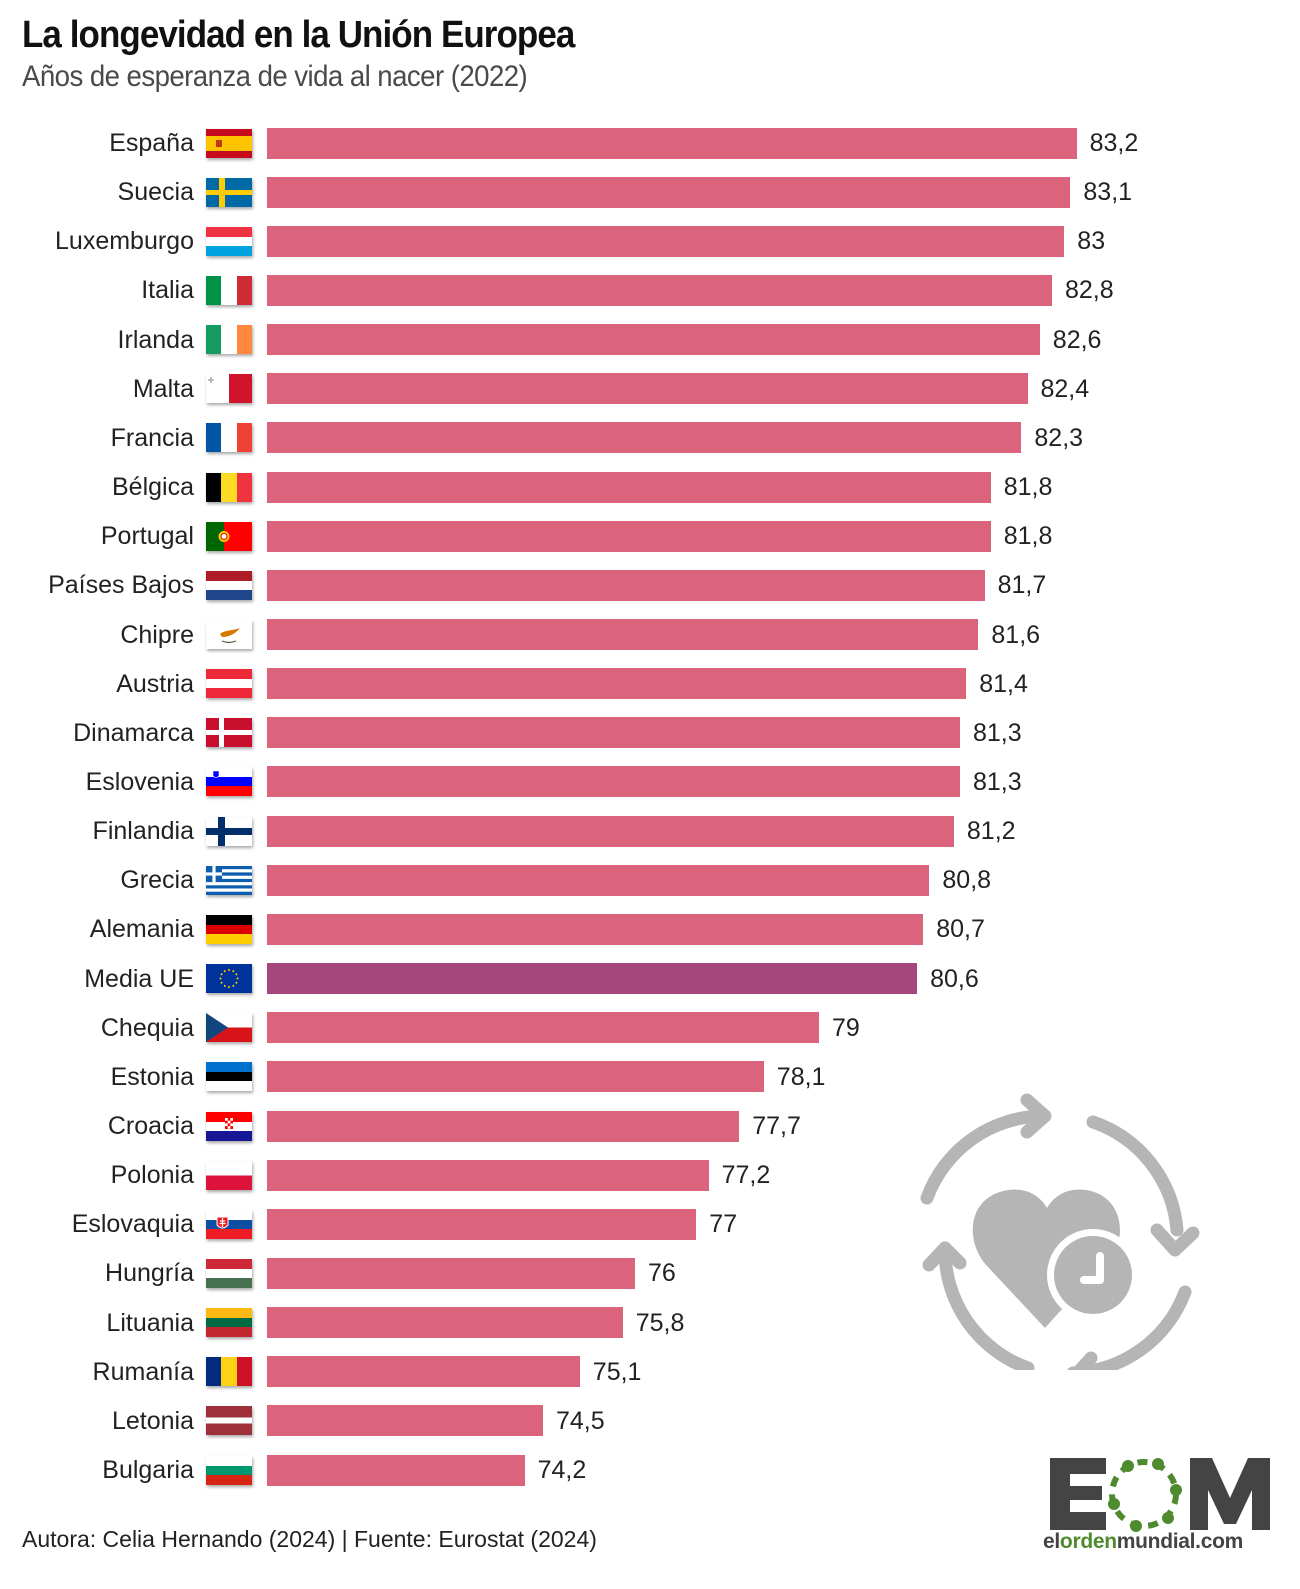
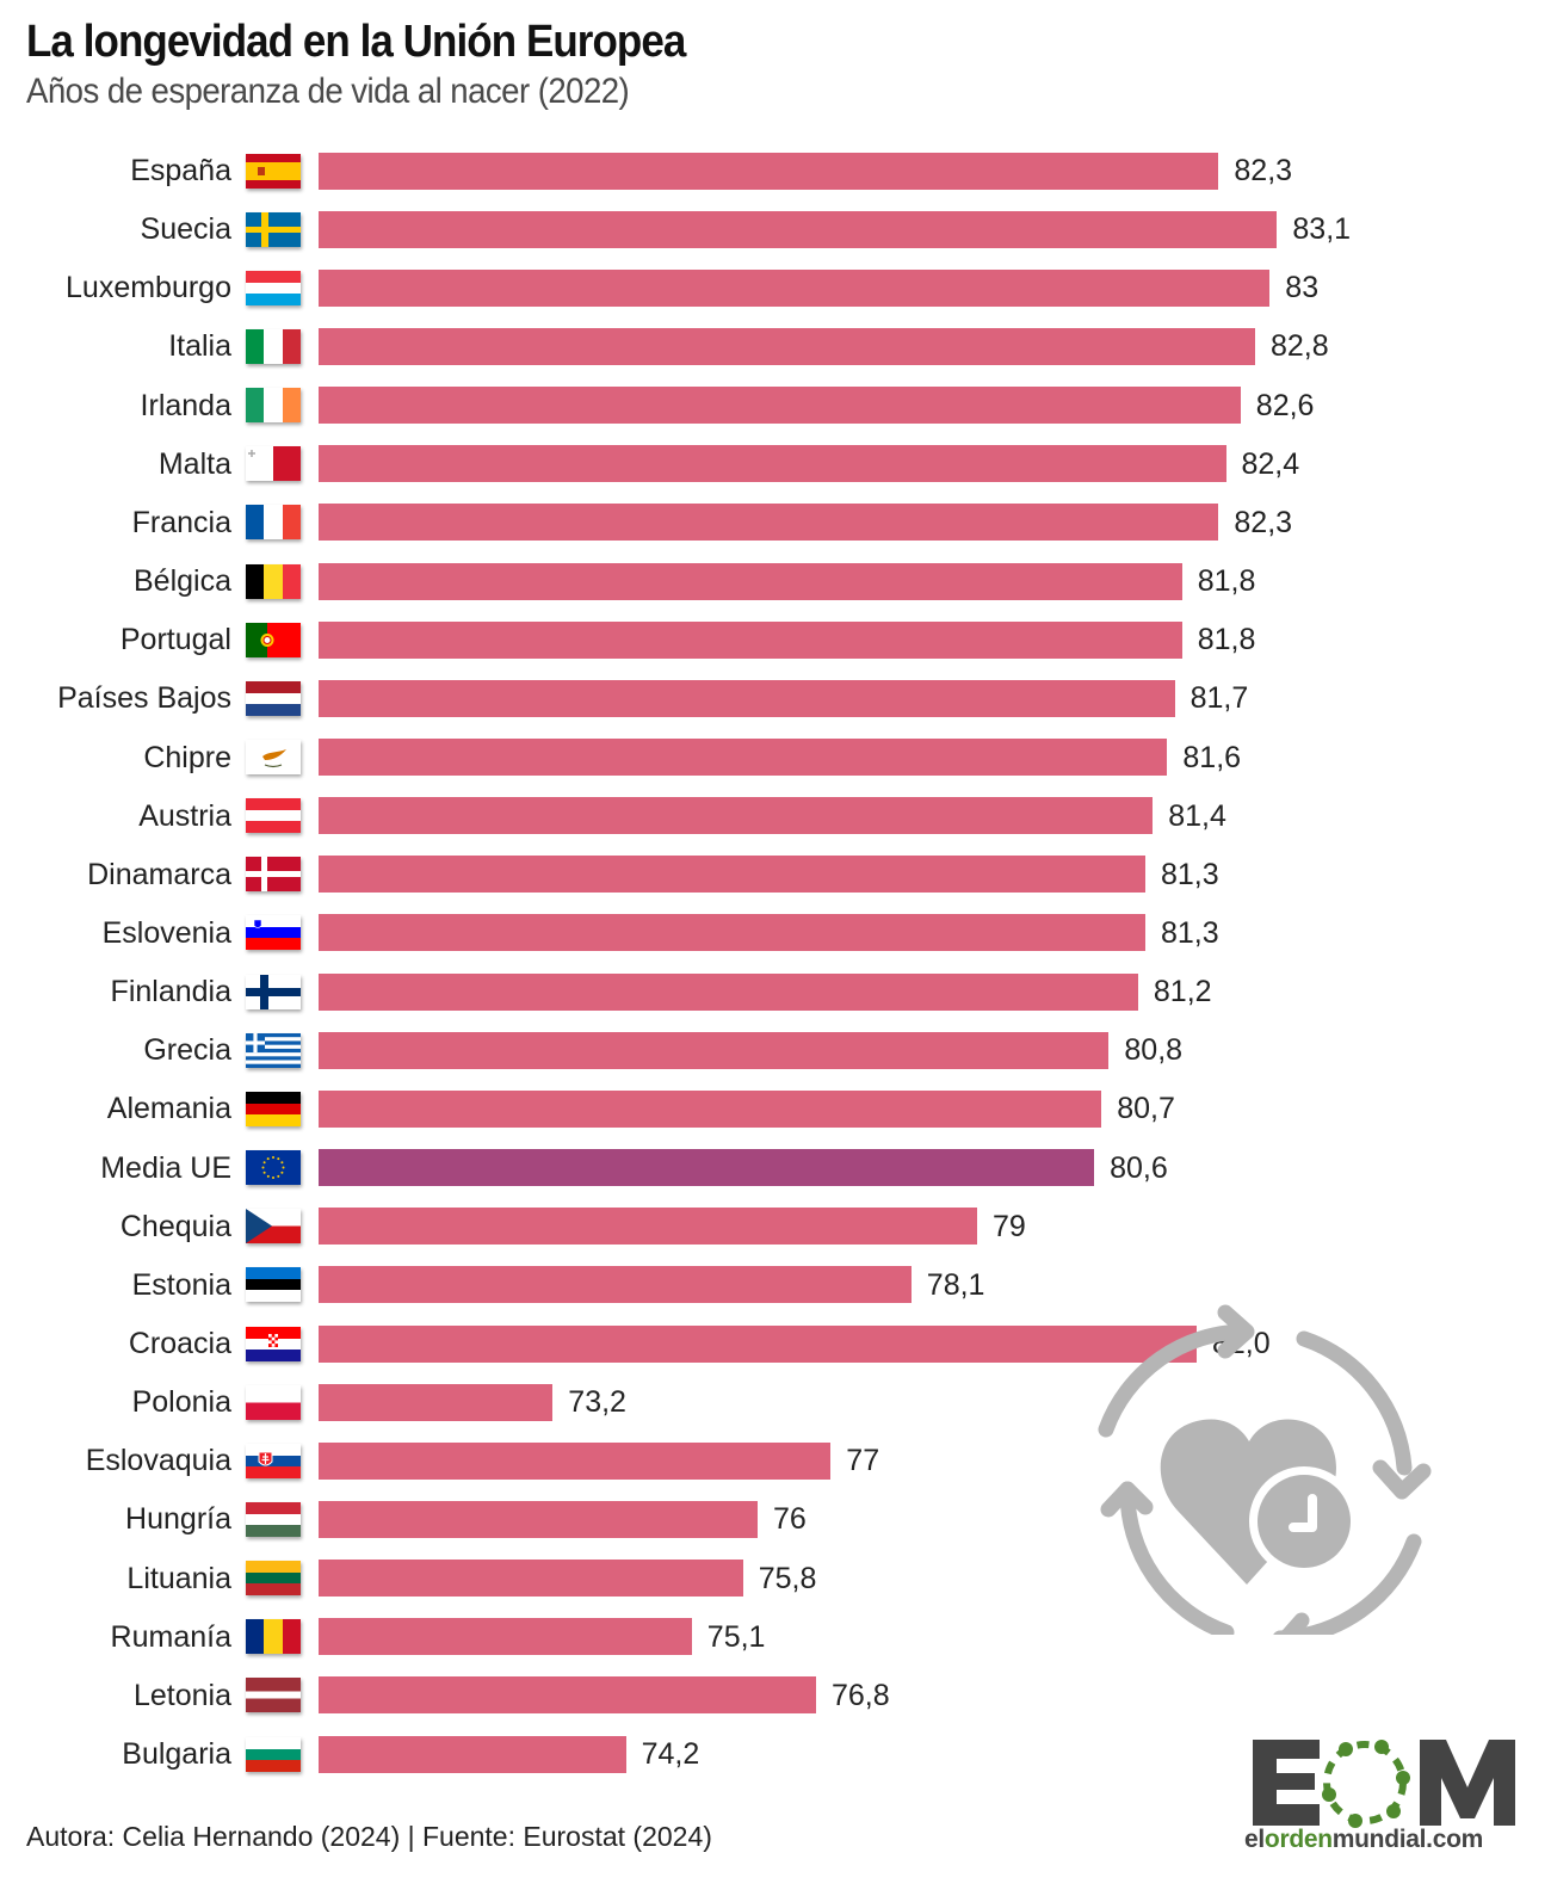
España: 83,2 -> 82,3
Croacia: 77,7 -> 82,0
Polonia: 77,2 -> 73,2
Letonia: 74,5 -> 76,8
